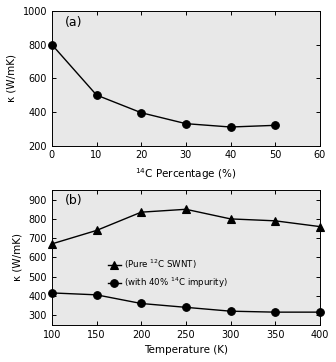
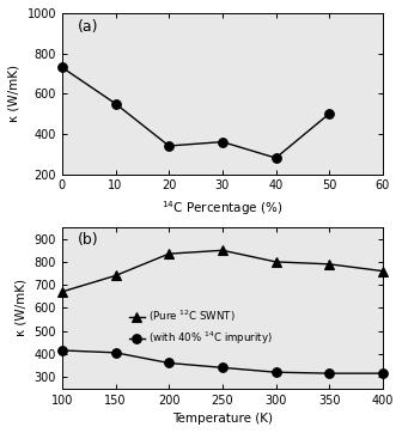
0: 800 -> 730
10: 500 -> 550
20: 400 -> 340
30: 330 -> 360
40: 310 -> 280
50: 320 -> 500
